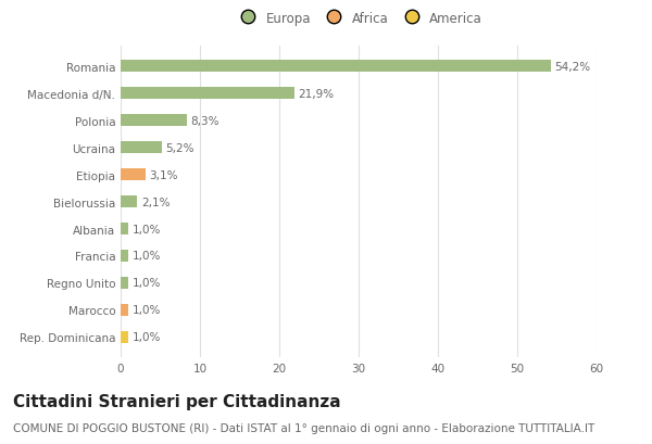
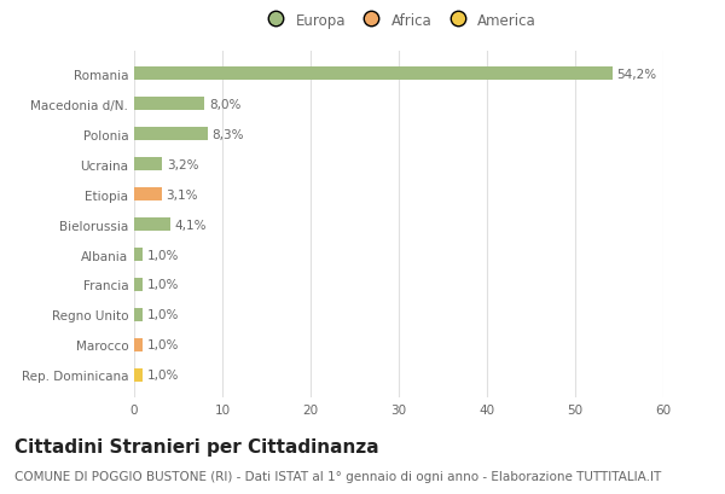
Macedonia d/N.: 21,9% -> 8,0%
Ucraina: 5,2% -> 3,2%
Bielorussia: 2,1% -> 4,1%
